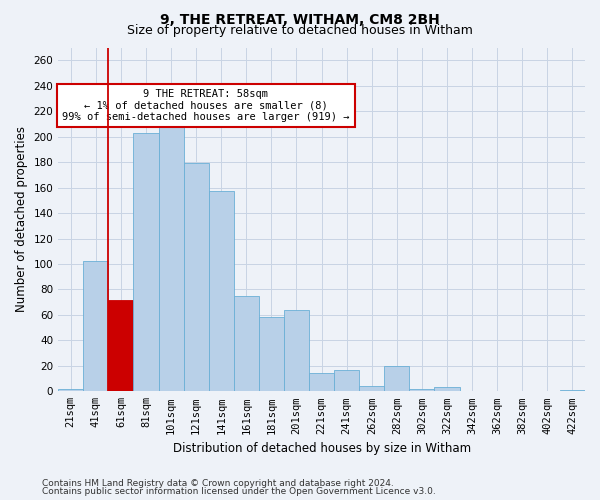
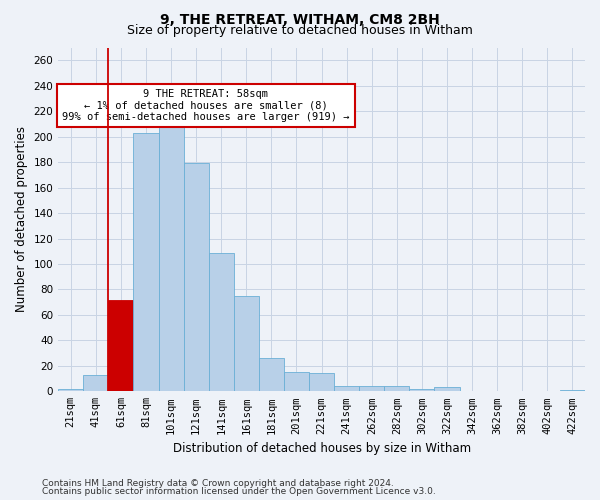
41sqm: 102 -> 13
141sqm: 157 -> 109
181sqm: 58 -> 26
201sqm: 64 -> 15
241sqm: 17 -> 4
282sqm: 20 -> 4
